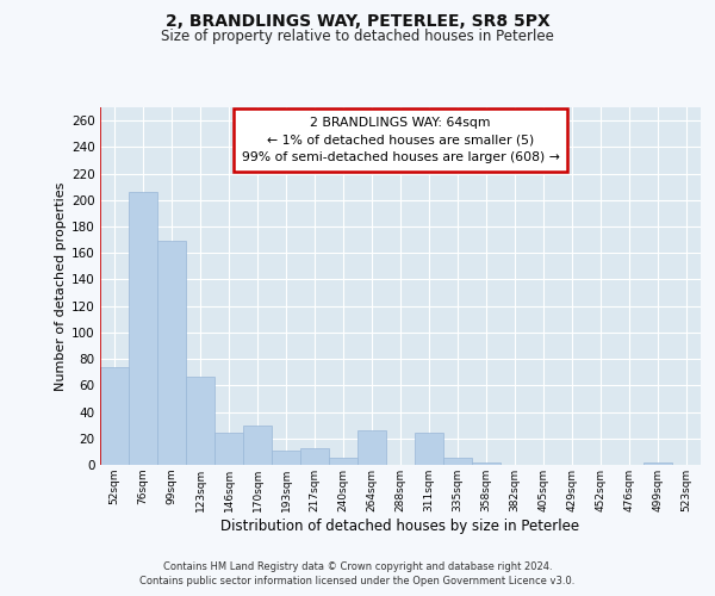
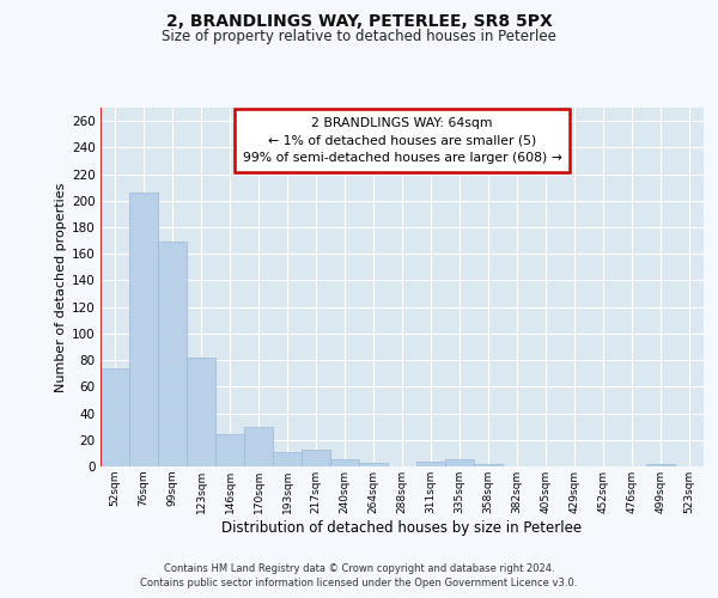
123sqm: 67 -> 82
264sqm: 26 -> 3
311sqm: 24 -> 4
